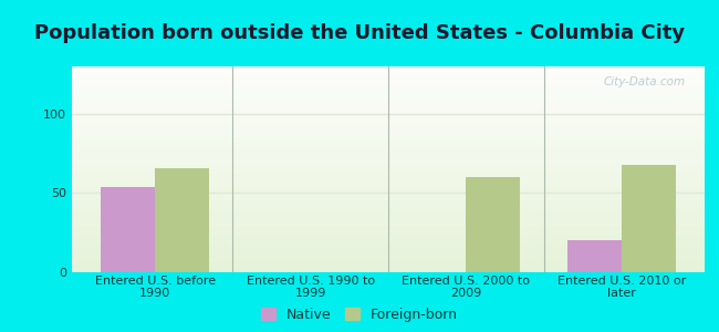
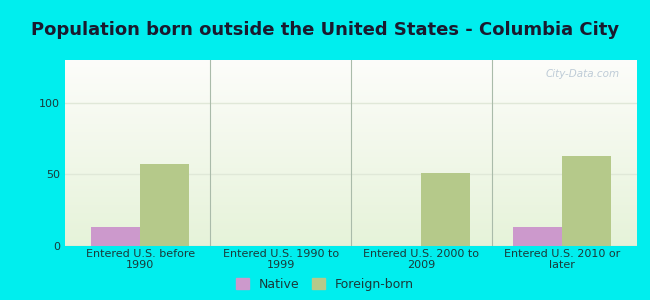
Native/Entered U.S. before 1990: 54 -> 13
Foreign-born/Entered U.S. before 1990: 66 -> 57
Foreign-born/Entered U.S. 2000 to 2009: 60 -> 51
Native/Entered U.S. 2010 or later: 20 -> 13
Foreign-born/Entered U.S. 2010 or later: 68 -> 63
